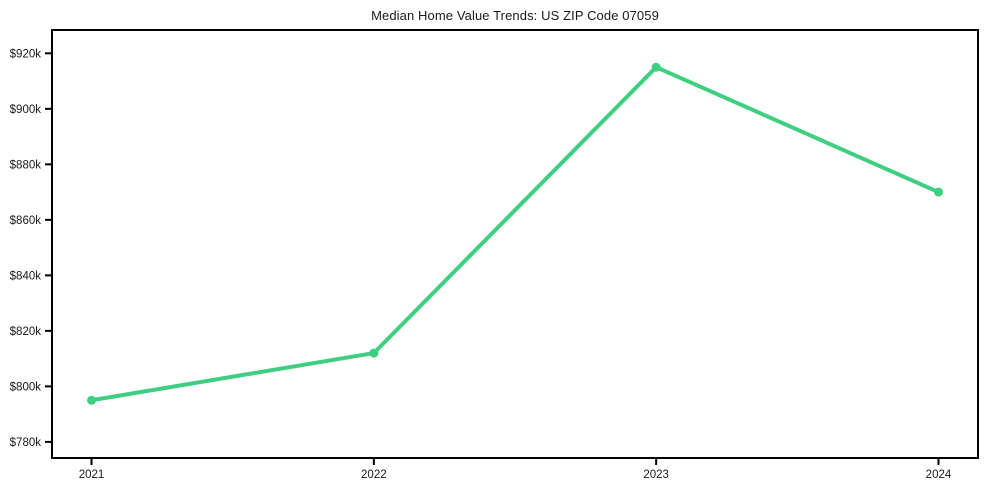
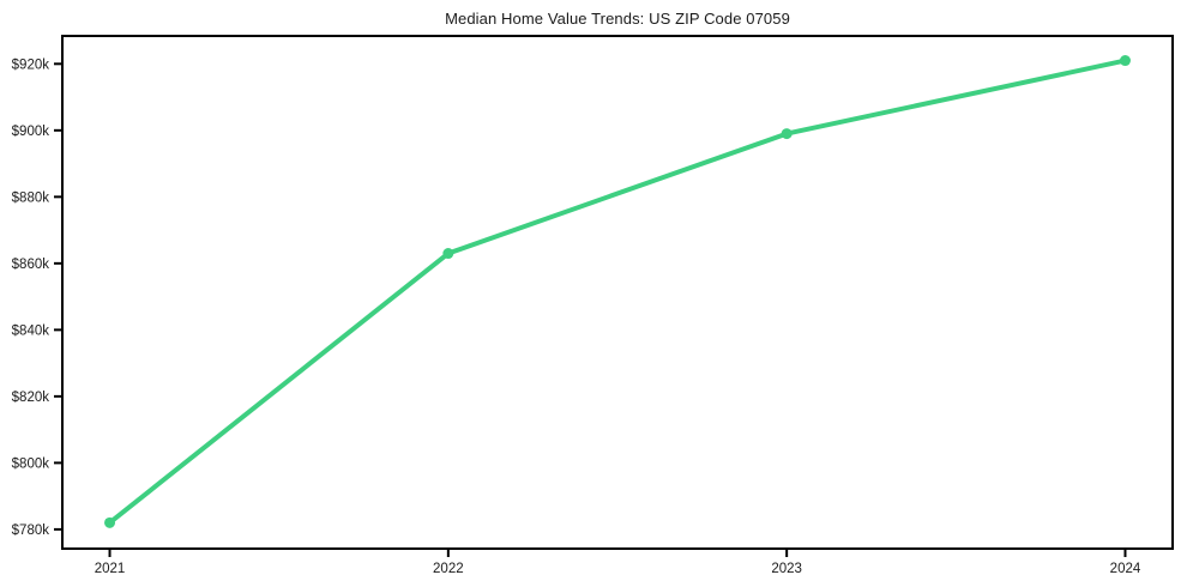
2021: $795k -> $782k
2022: $812k -> $863k
2023: $915k -> $899k
2024: $870k -> $921k
